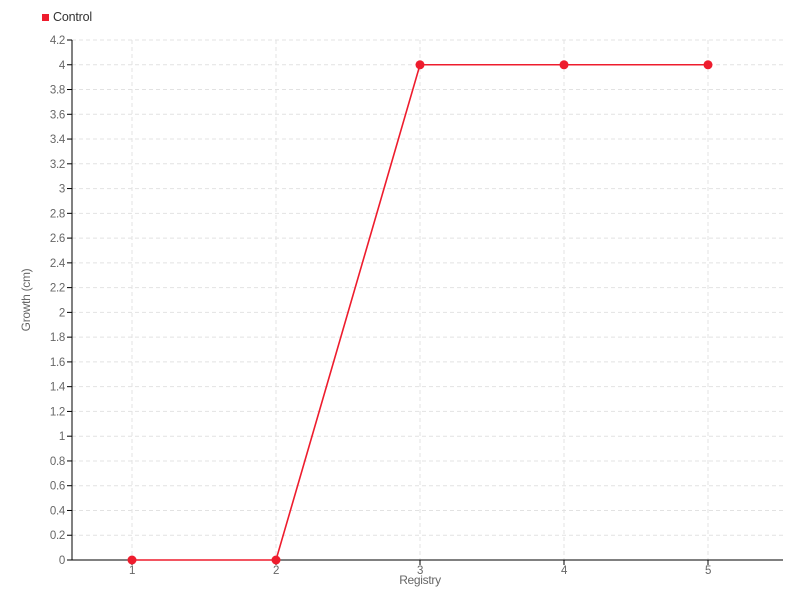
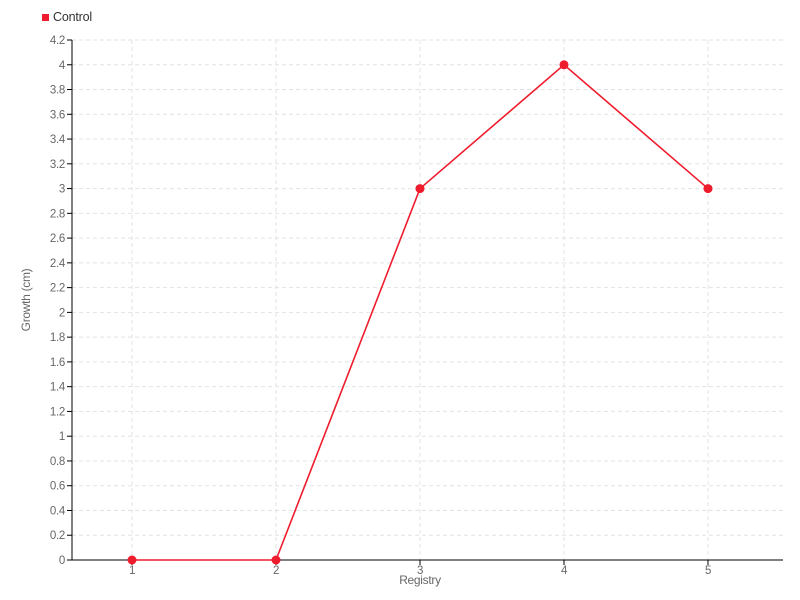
3: 4 -> 3
5: 4 -> 3
